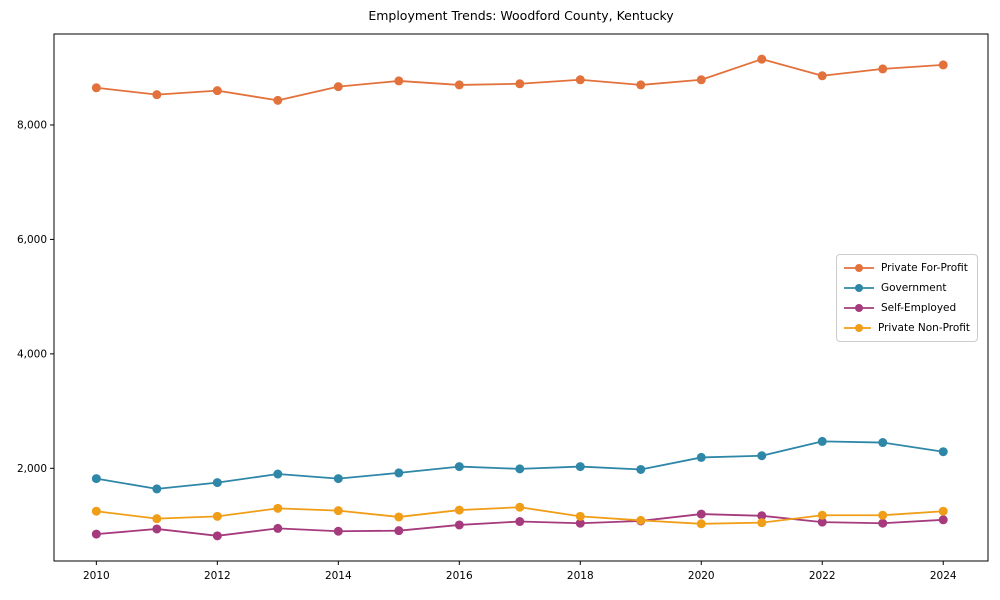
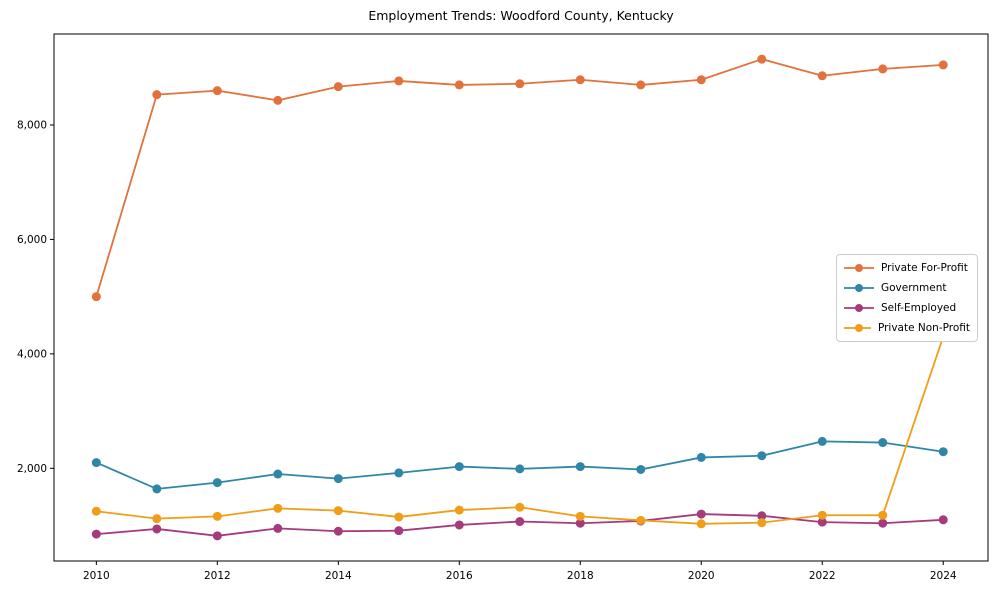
Private For-Profit/2010: 8600 -> 5000
Government/2010: 1800 -> 2100
Private Non-Profit/2024: 1200 -> 4300
